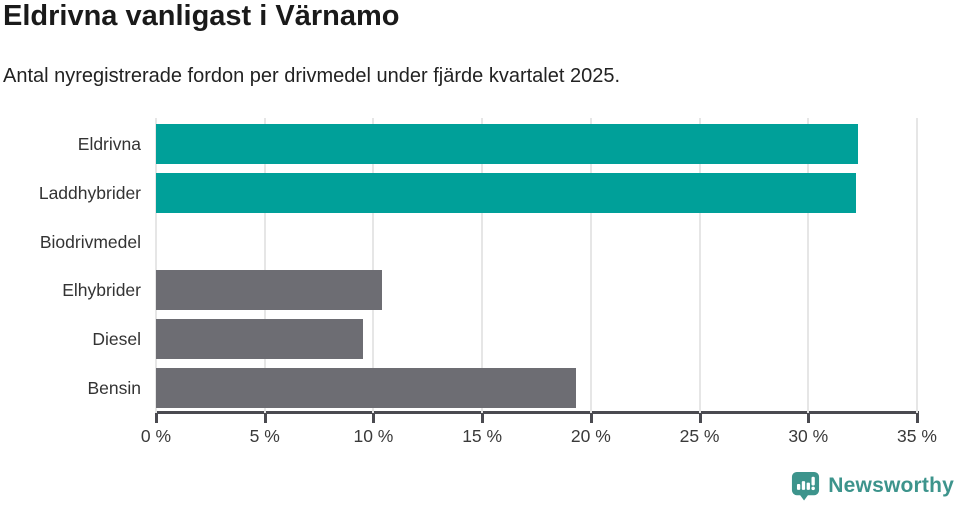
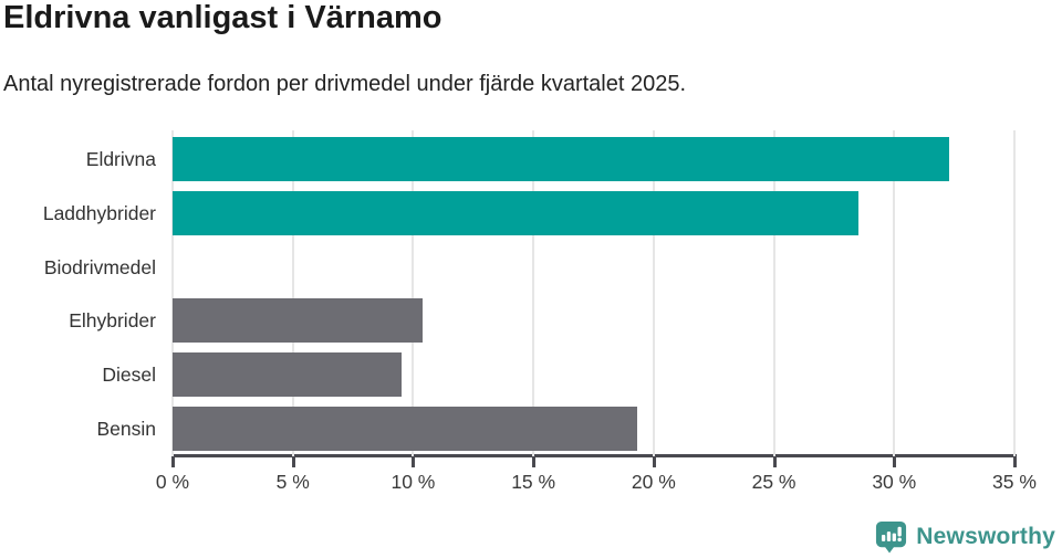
Laddhybrider: 32.2% -> 28.5%
